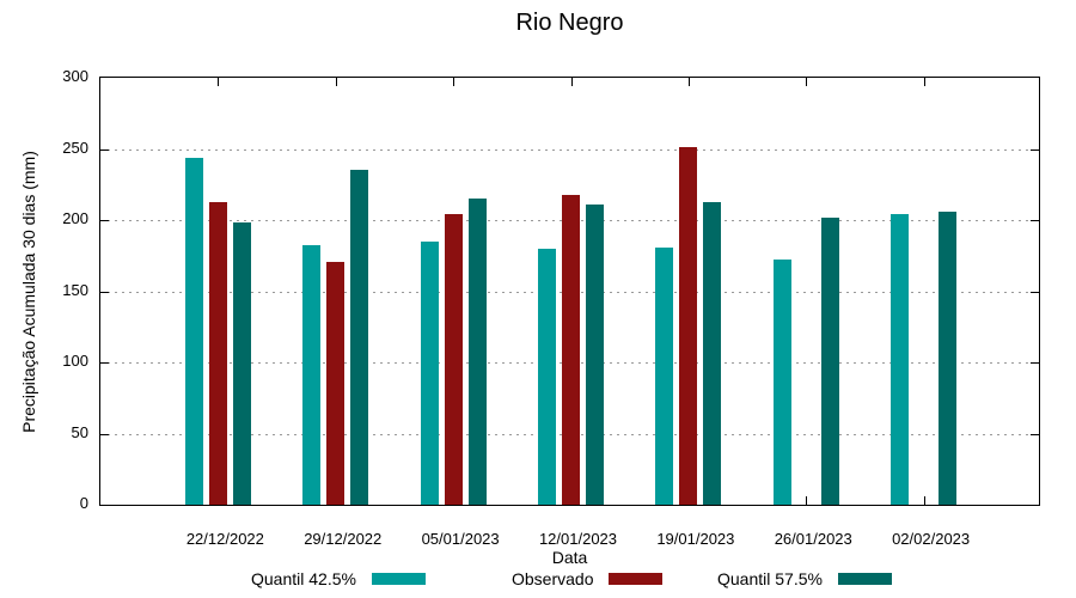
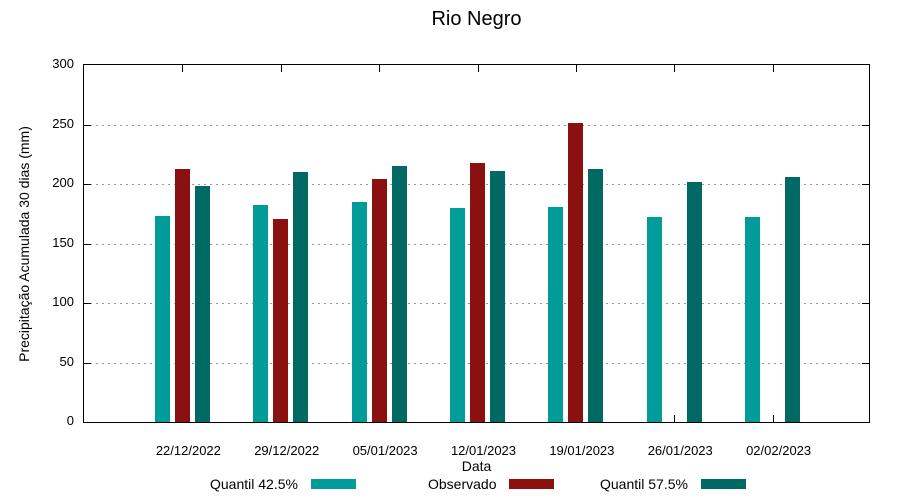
Quantil 42.5%/22/12/2022: 244 -> 173
Quantil 57.5%/29/12/2022: 235 -> 210
Quantil 42.5%/02/02/2023: 204 -> 172
